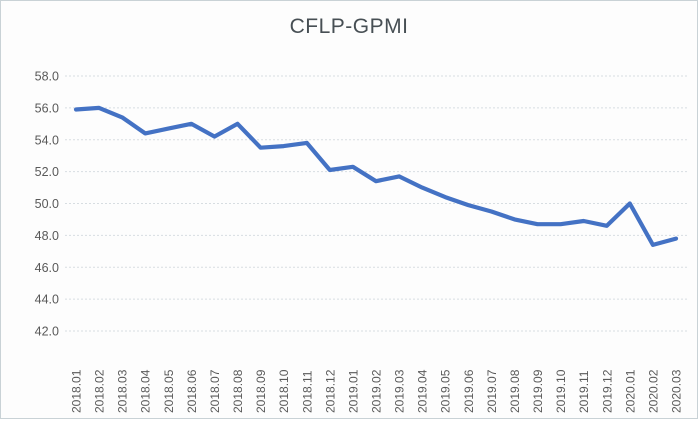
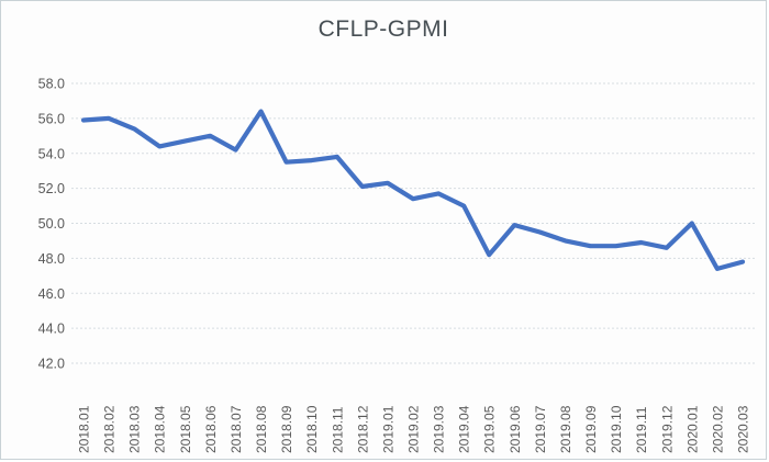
2018.08: 55.0 -> 56.4
2019.05: 50.4 -> 48.2
